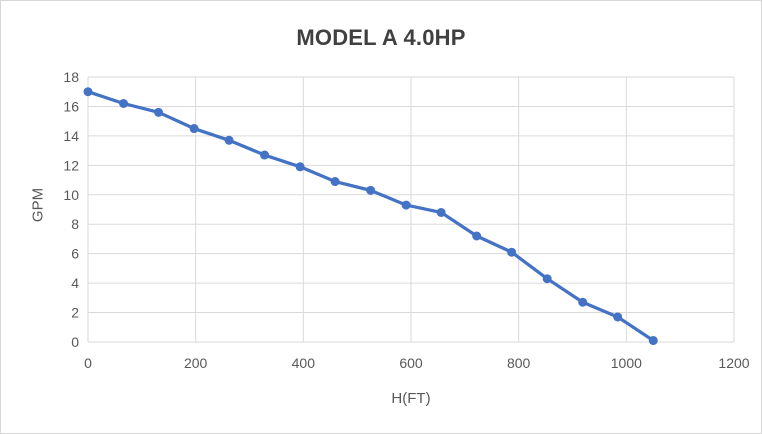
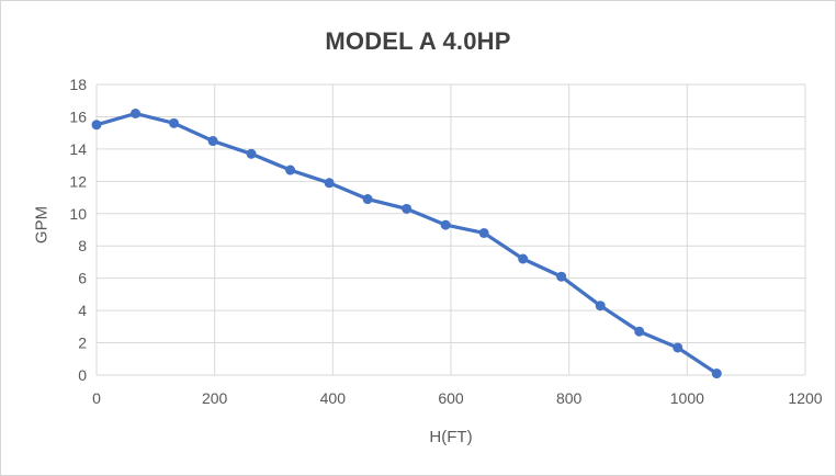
0: 17.0 -> 15.5
